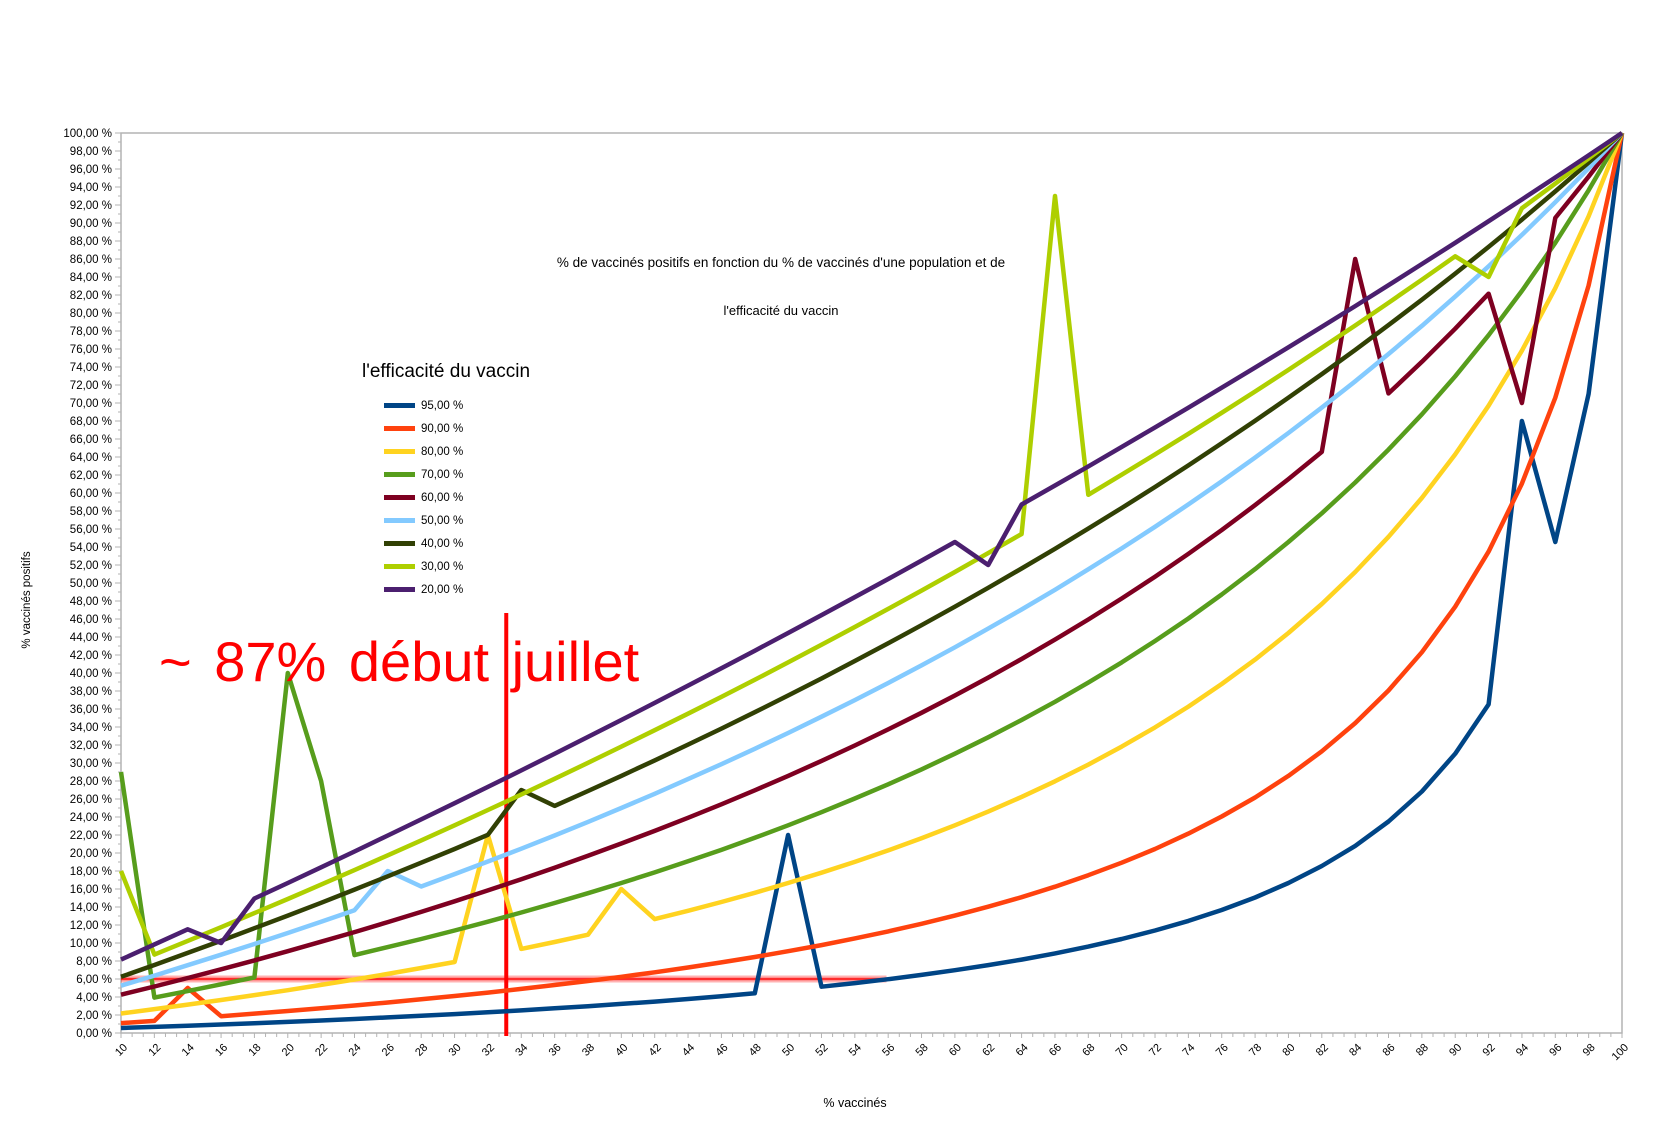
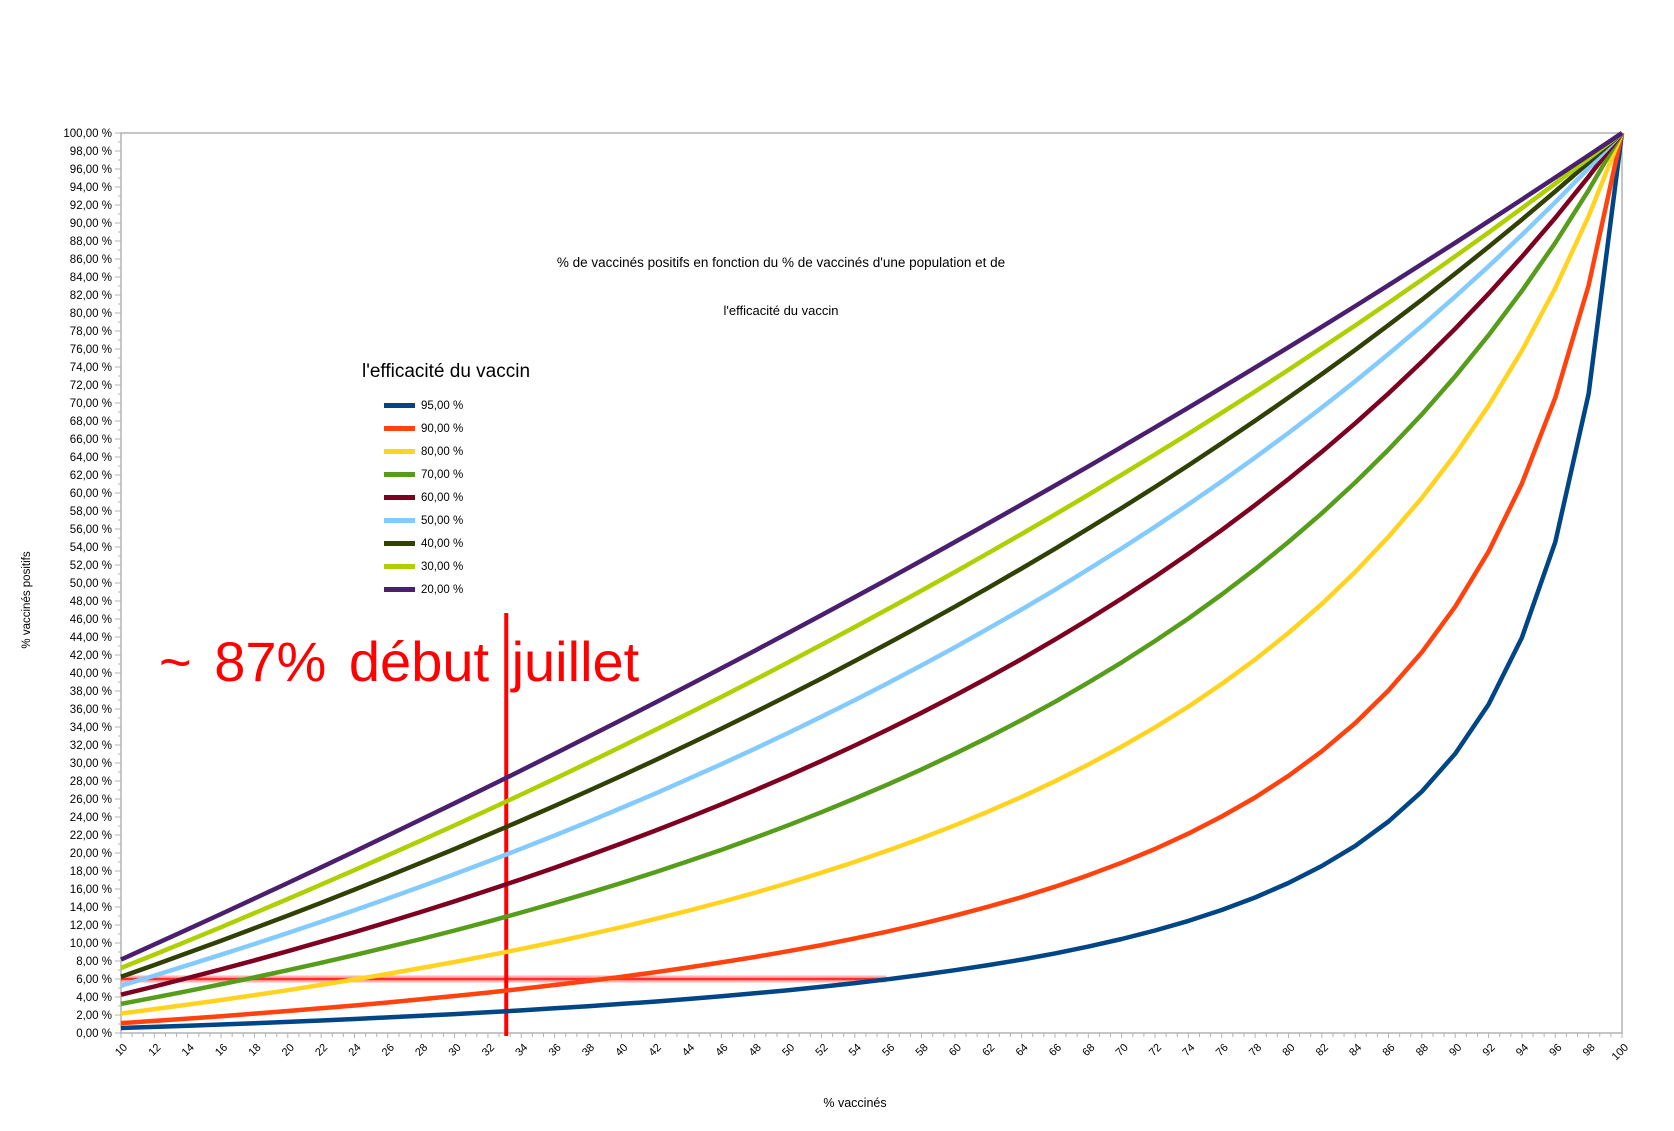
70,00 %/10: 29% -> 3%
30,00 %/10: 18% -> 7%
90,00 %/14: 5% -> 2%
20,00 %/16: 10% -> 13%
70,00 %/20: 40% -> 7%
70,00 %/22: 28% -> 8%
50,00 %/26: 18% -> 15%
80,00 %/32: 22% -> 9%
40,00 %/34: 27% -> 24%
80,00 %/40: 16% -> 12%
95,00 %/50: 22% -> 5%
20,00 %/62: 52% -> 57%
30,00 %/66: 93% -> 58%
60,00 %/84: 86% -> 68%
30,00 %/92: 84% -> 89%
95,00 %/94: 68% -> 44%
60,00 %/94: 70% -> 86%
